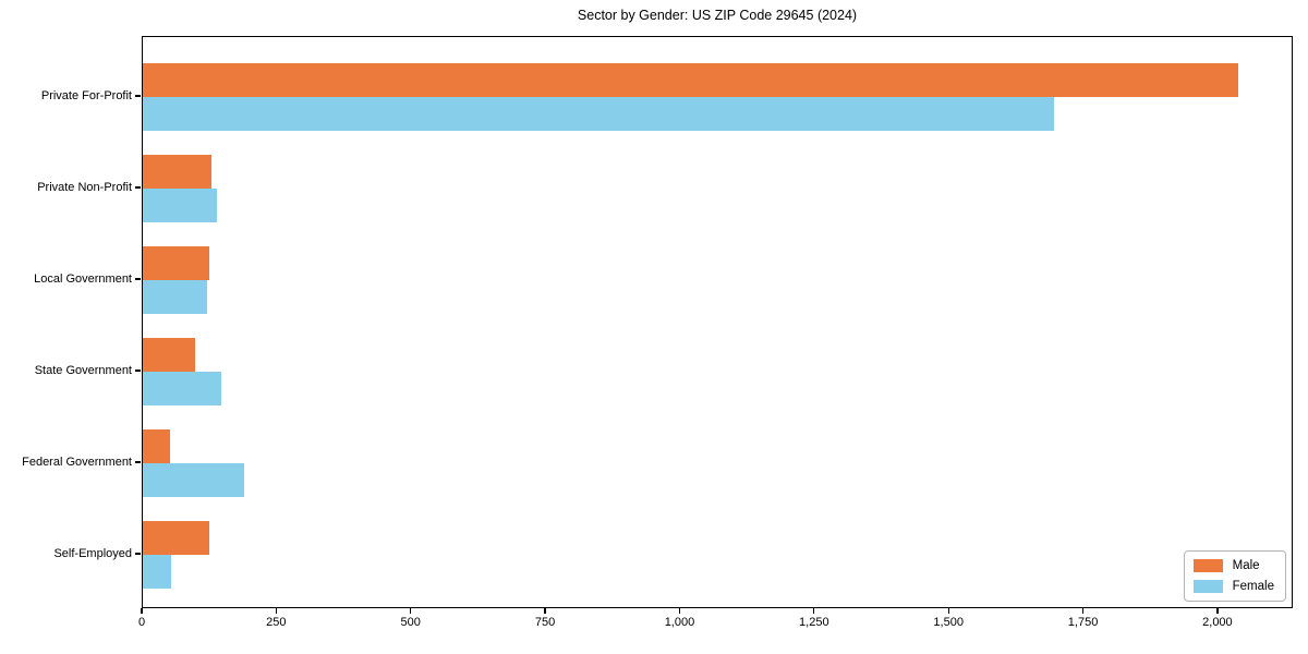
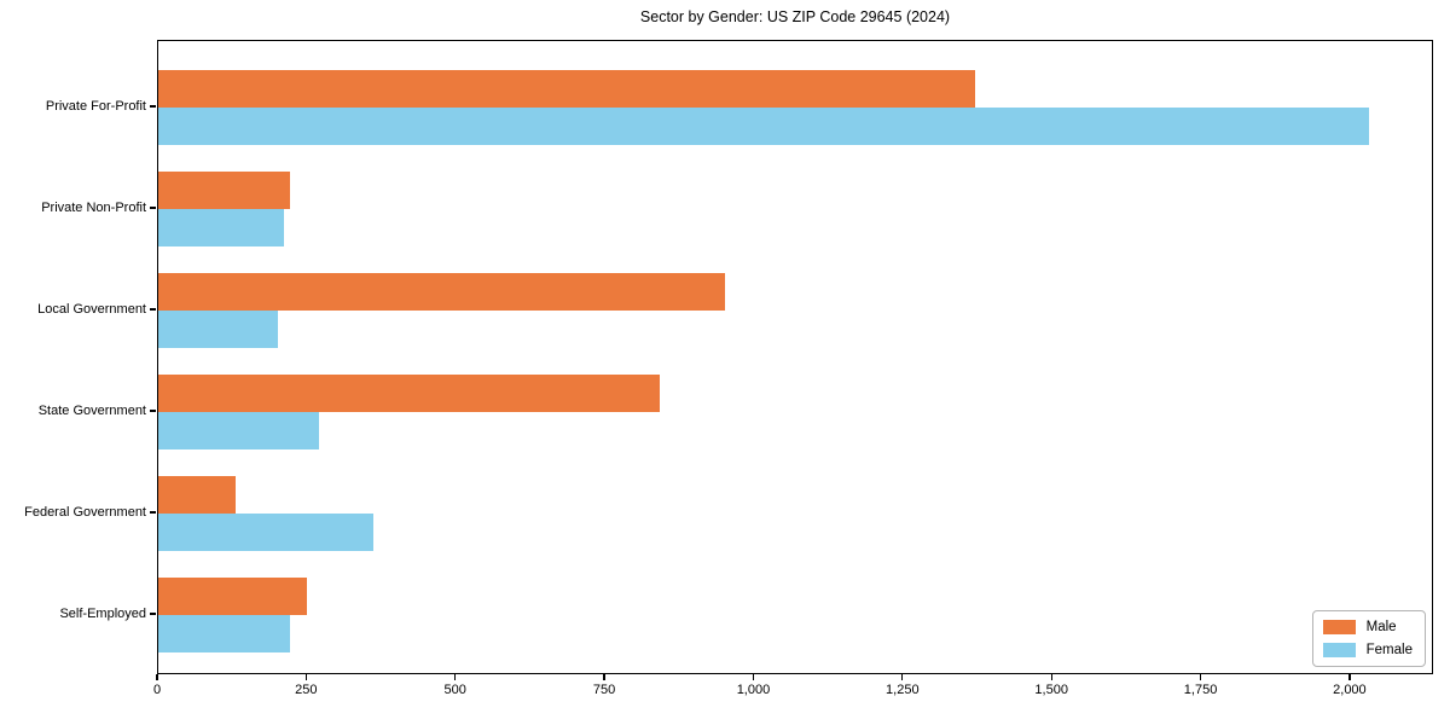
Male/Private For-Profit: 2040 -> 1370
Female/Private For-Profit: 1690 -> 2030
Male/Private Non-Profit: 130 -> 220
Female/Private Non-Profit: 140 -> 210
Male/Local Government: 120 -> 950
Female/Local Government: 120 -> 200
Male/State Government: 100 -> 840
Female/State Government: 140 -> 270
Male/Federal Government: 50 -> 130
Female/Federal Government: 190 -> 360
Male/Self-Employed: 120 -> 250
Female/Self-Employed: 50 -> 220
